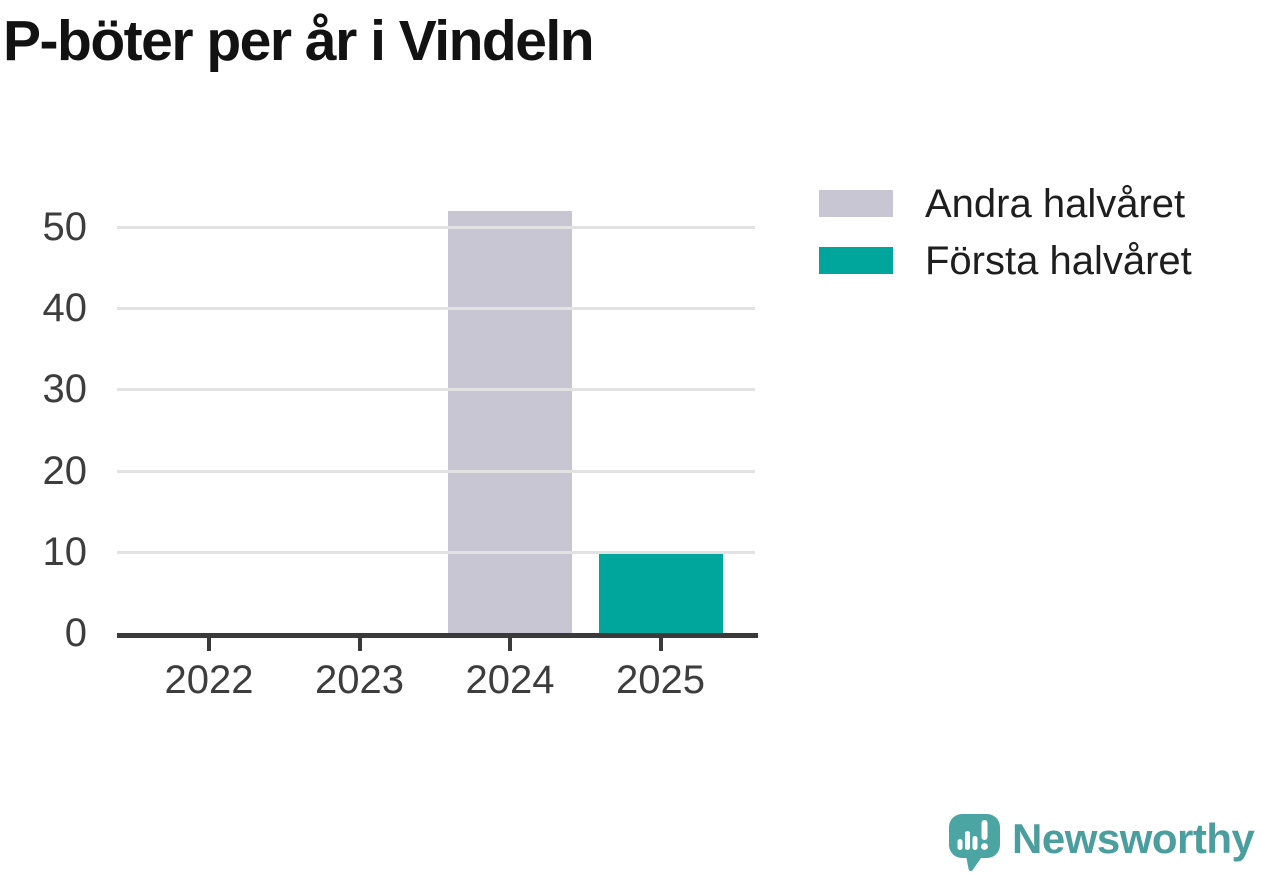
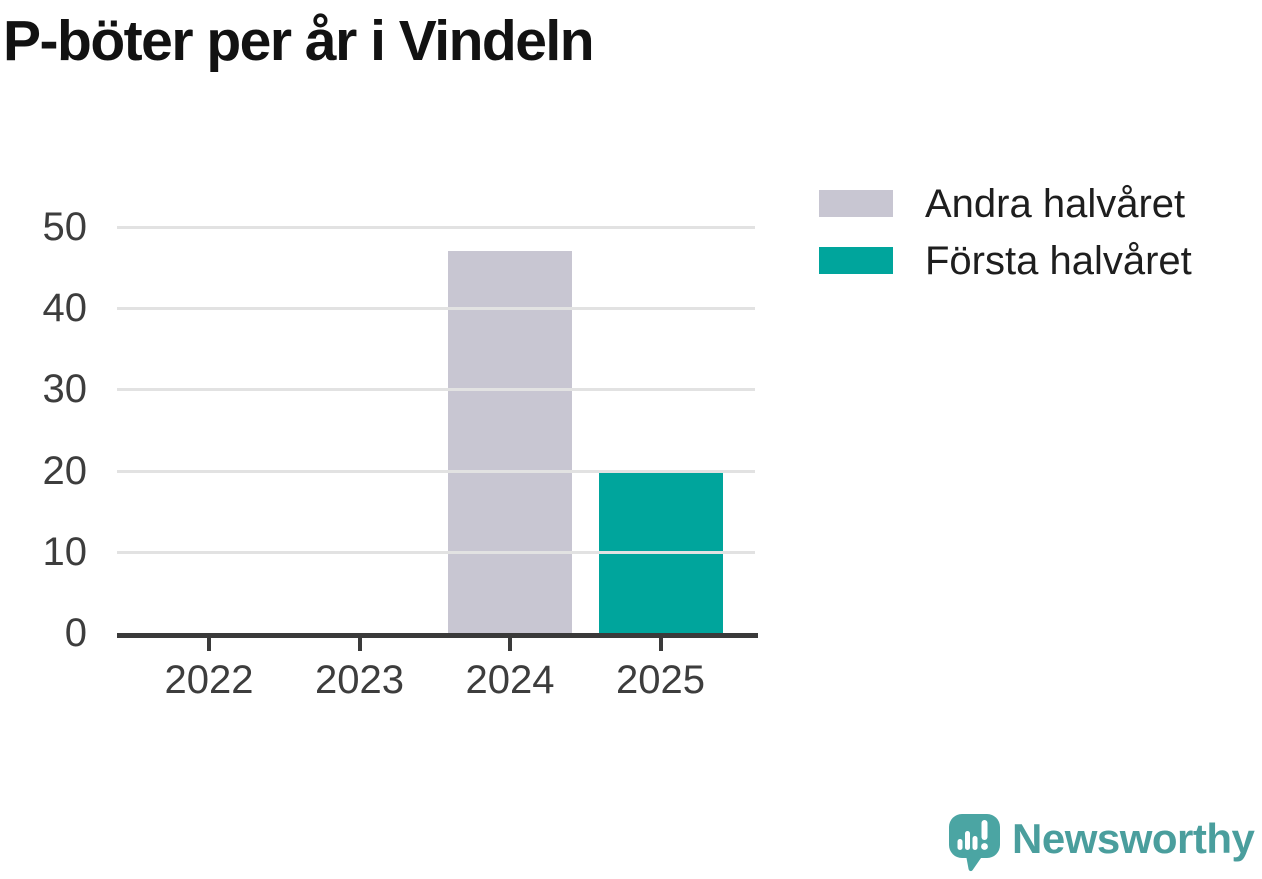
Andra halvåret/2024: 52 -> 47
Första halvåret/2025: 10 -> 20
